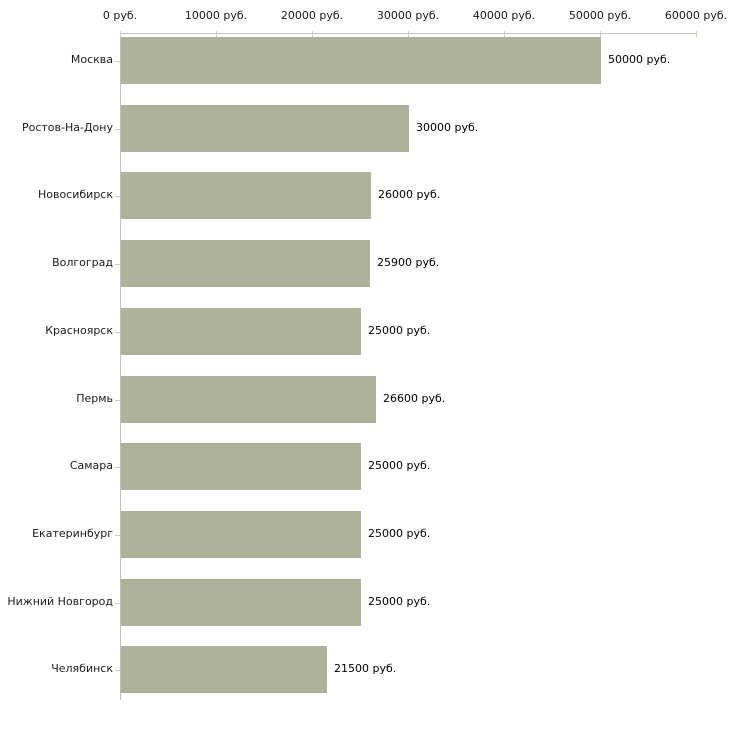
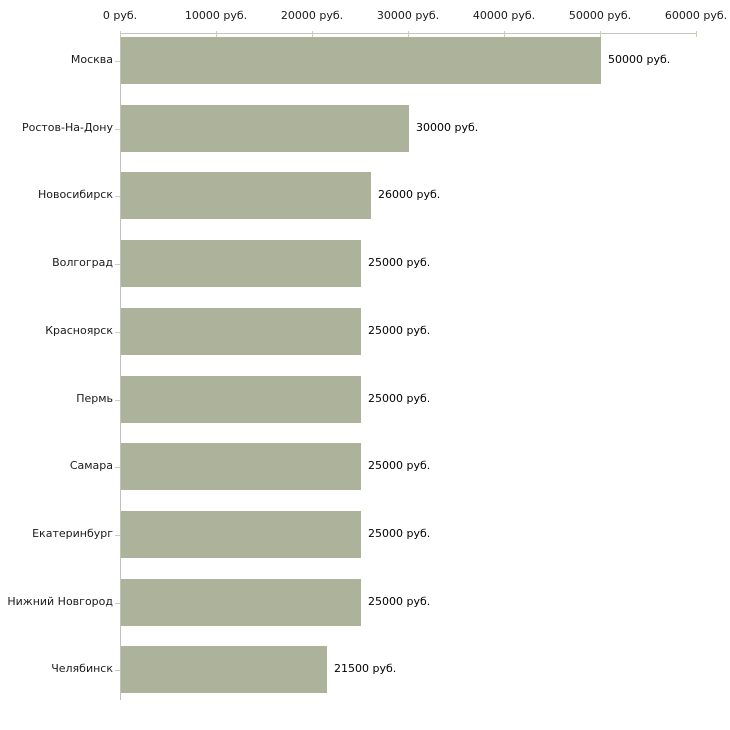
Волгоград: 25900 -> 25000
Пермь: 26600 -> 25000
